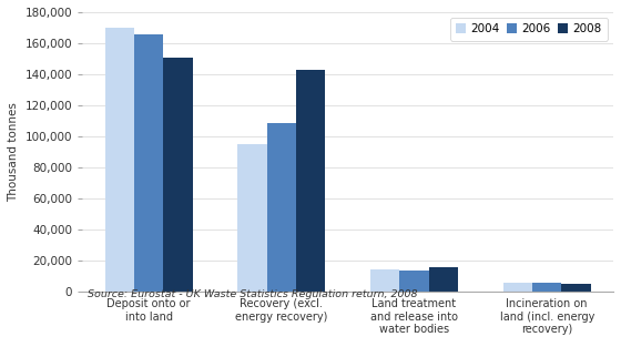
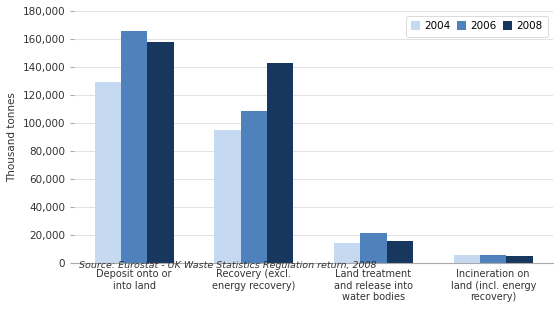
2004/Deposit onto or into land: 170,000 -> 129,000
2008/Deposit onto or into land: 151,000 -> 158,000
2006/Land treatment and release into water bodies: 14,000 -> 22,000
